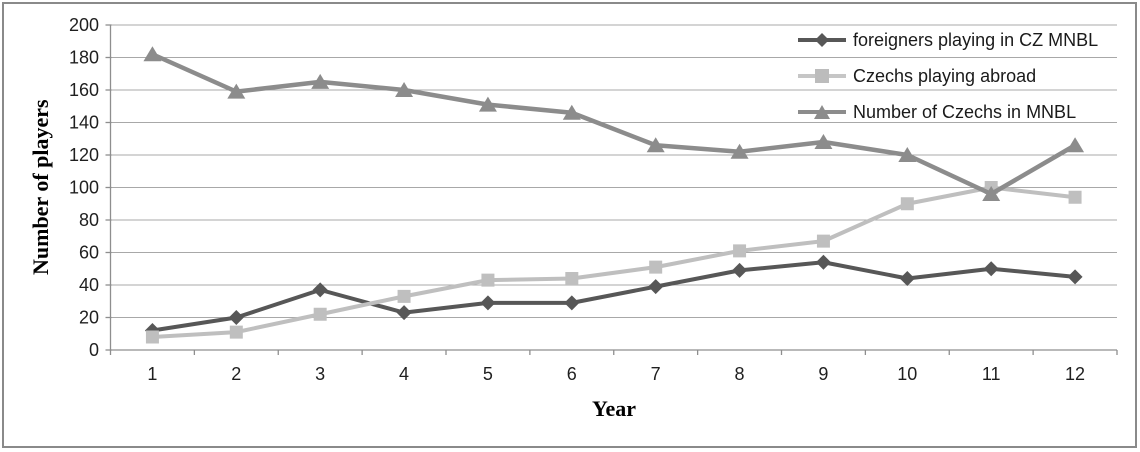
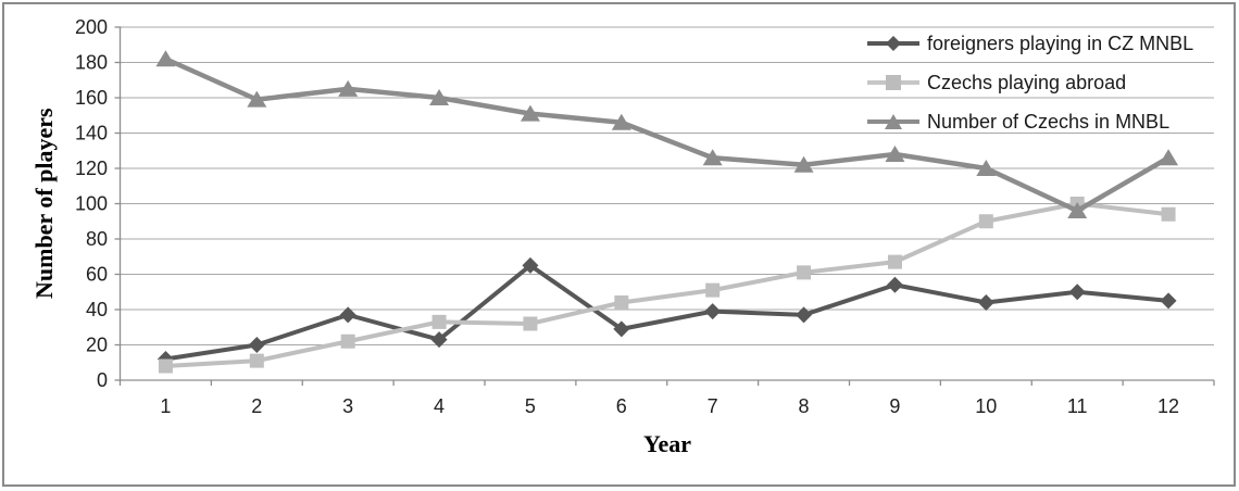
foreigners playing in CZ MNBL/5: 29 -> 65
Czechs playing abroad/5: 43 -> 32
foreigners playing in CZ MNBL/8: 49 -> 37
